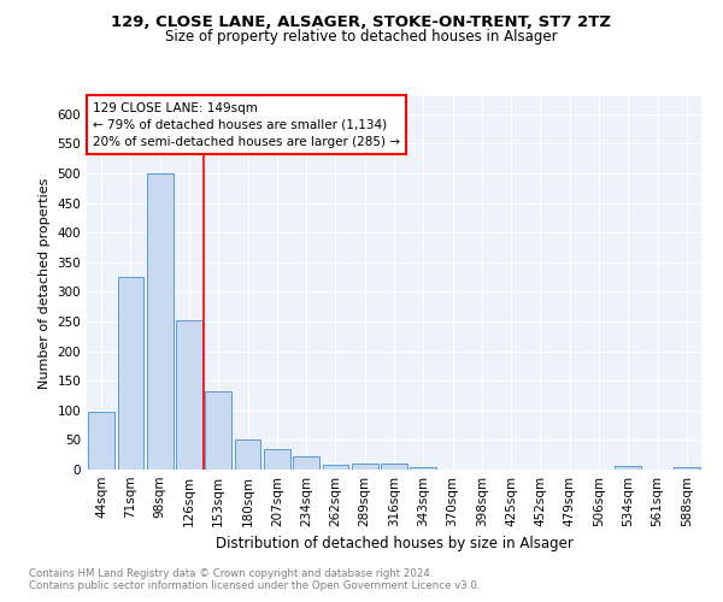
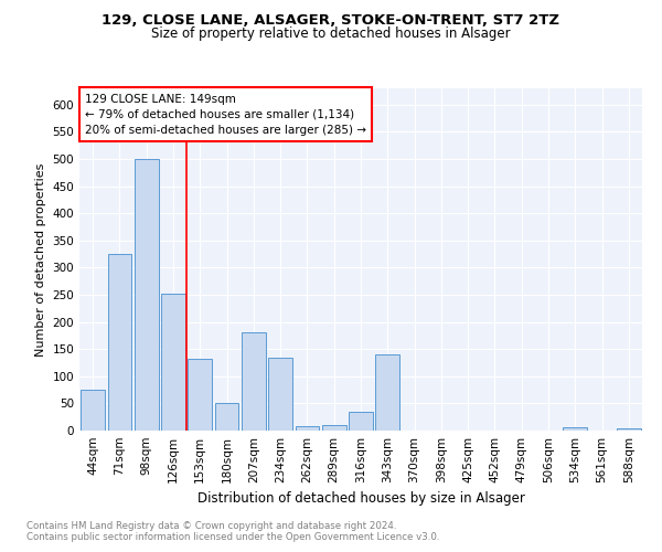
44sqm: 97 -> 75
207sqm: 35 -> 180
234sqm: 22 -> 135
316sqm: 10 -> 35
343sqm: 5 -> 140
